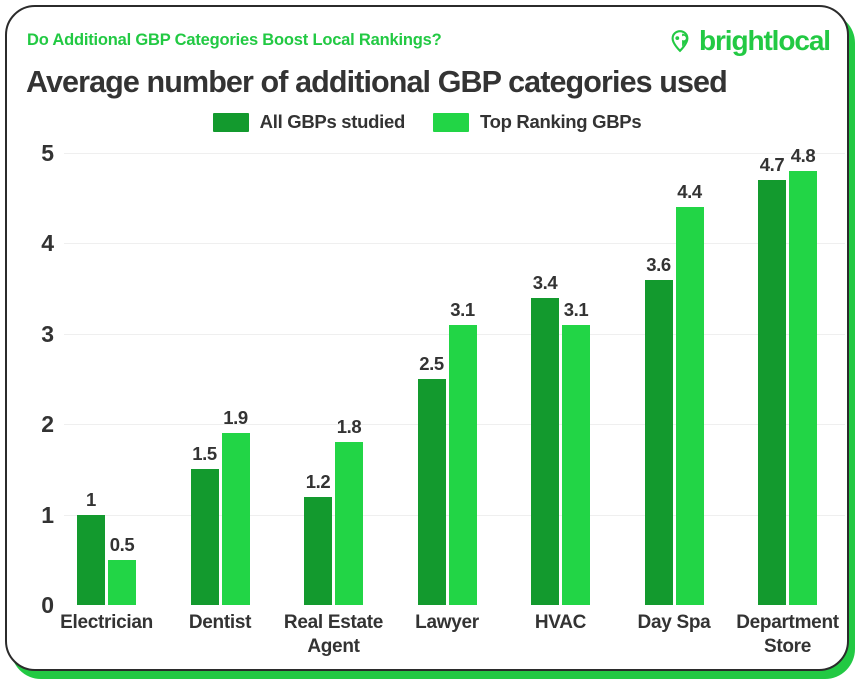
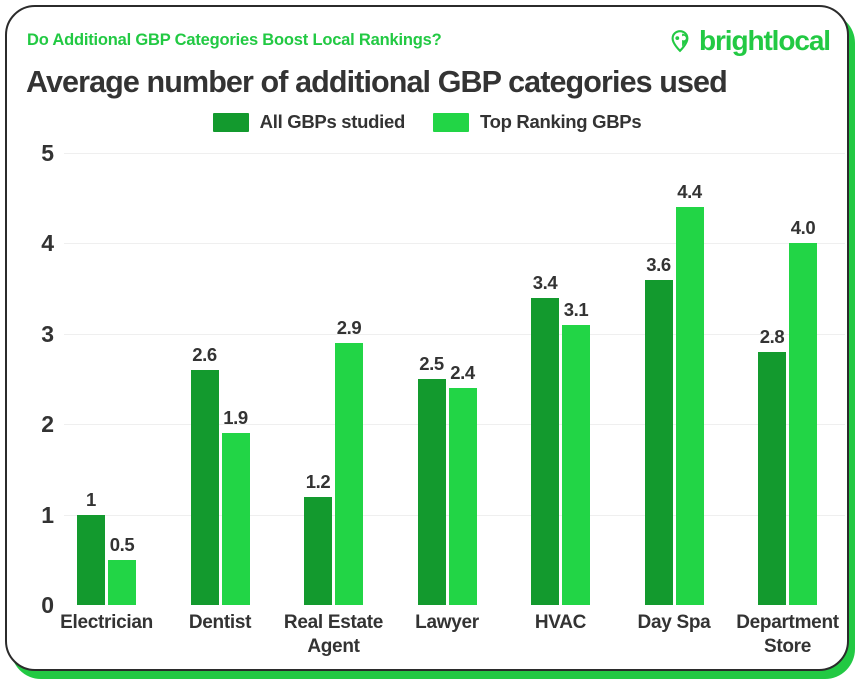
All GBPs studied/Dentist: 1.5 -> 2.6
Top Ranking GBPs/Real Estate Agent: 1.8 -> 2.9
Top Ranking GBPs/Lawyer: 3.1 -> 2.4
All GBPs studied/Department Store: 4.7 -> 2.8
Top Ranking GBPs/Department Store: 4.8 -> 4.0
